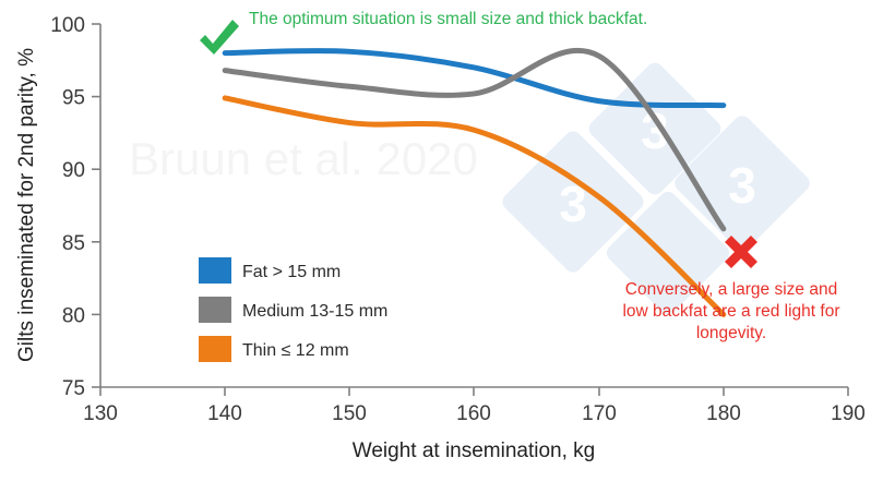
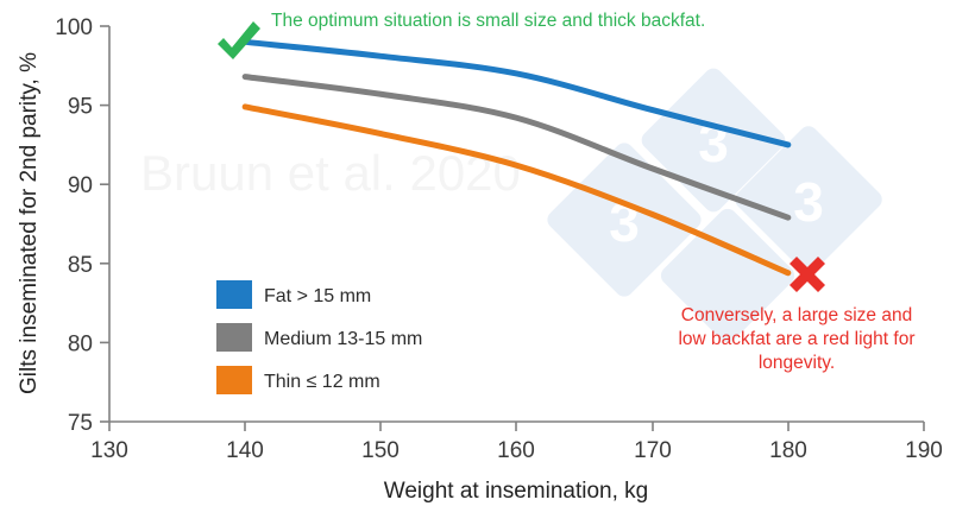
Fat > 15 mm/140: 98.0 -> 99.0
Medium 13-15 mm/160: 95.2 -> 94.2
Thin ≤ 12 mm/160: 92.7 -> 91.2
Medium 13-15 mm/170: 97.8 -> 91.0
Fat > 15 mm/180: 94.4 -> 92.5
Medium 13-15 mm/180: 85.9 -> 87.9
Thin ≤ 12 mm/180: 80.0 -> 84.4
